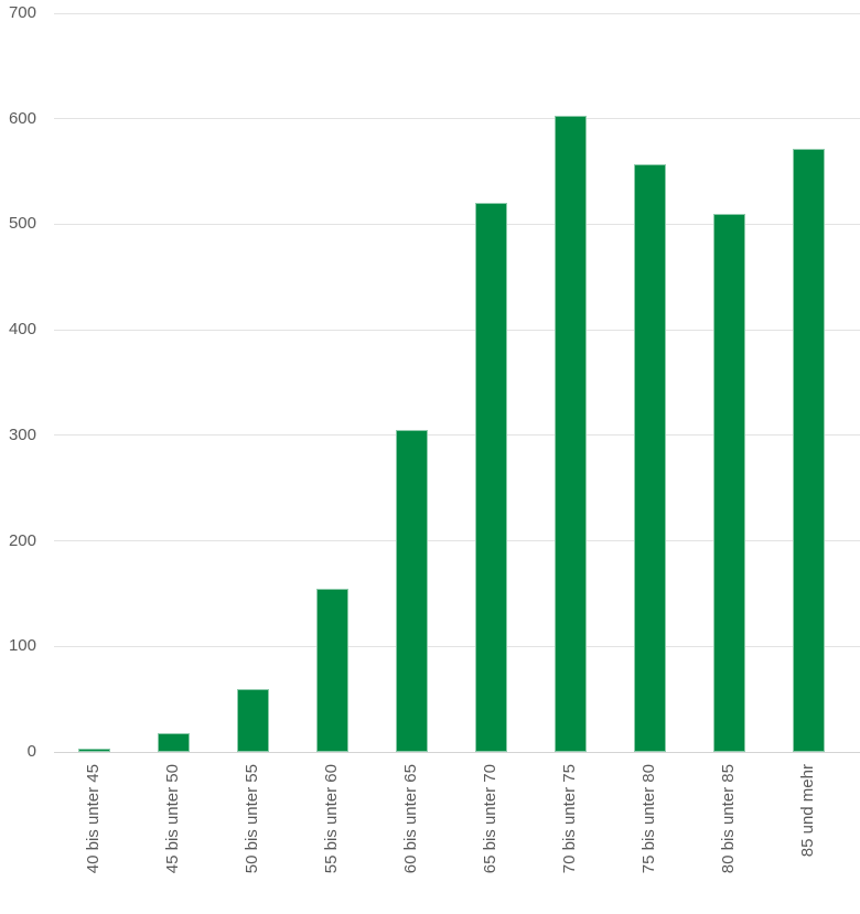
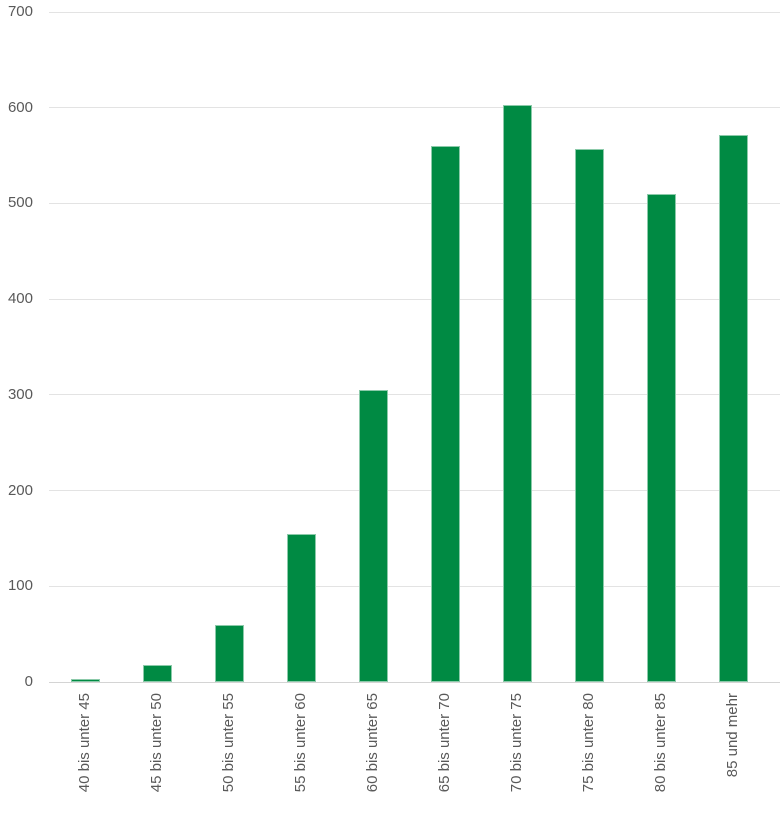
65 bis unter 70: 520 -> 560
